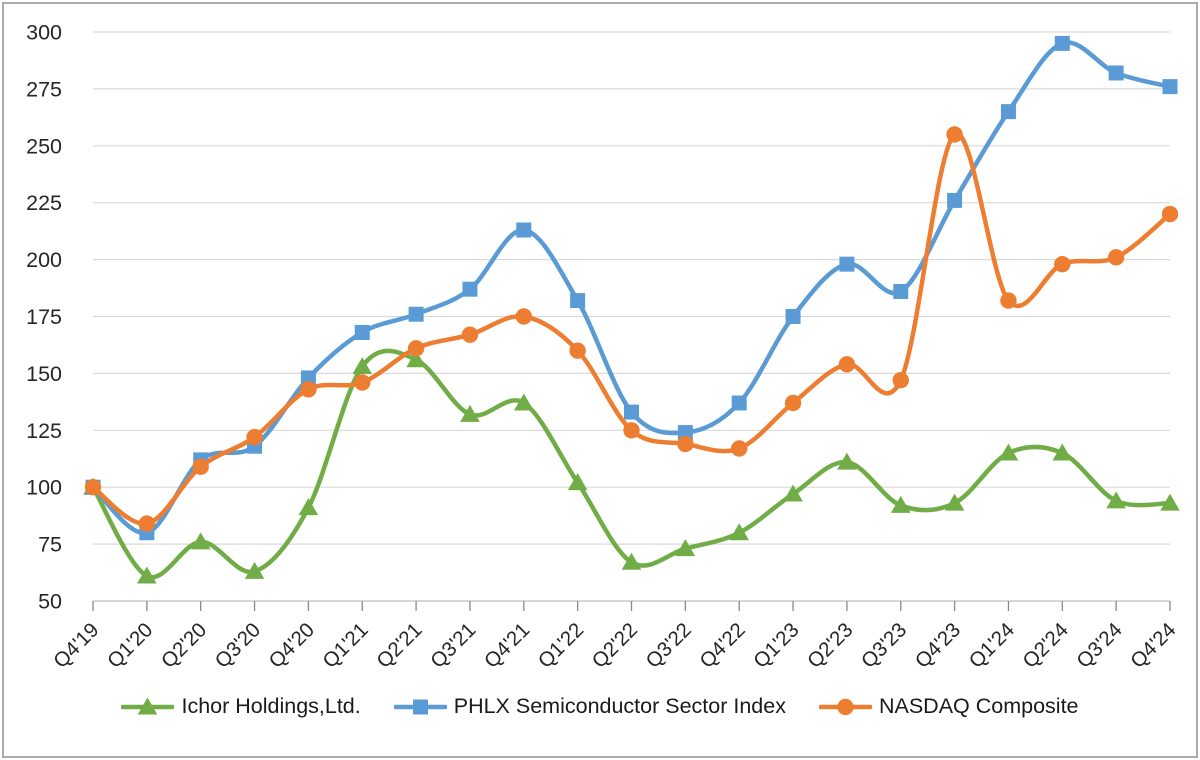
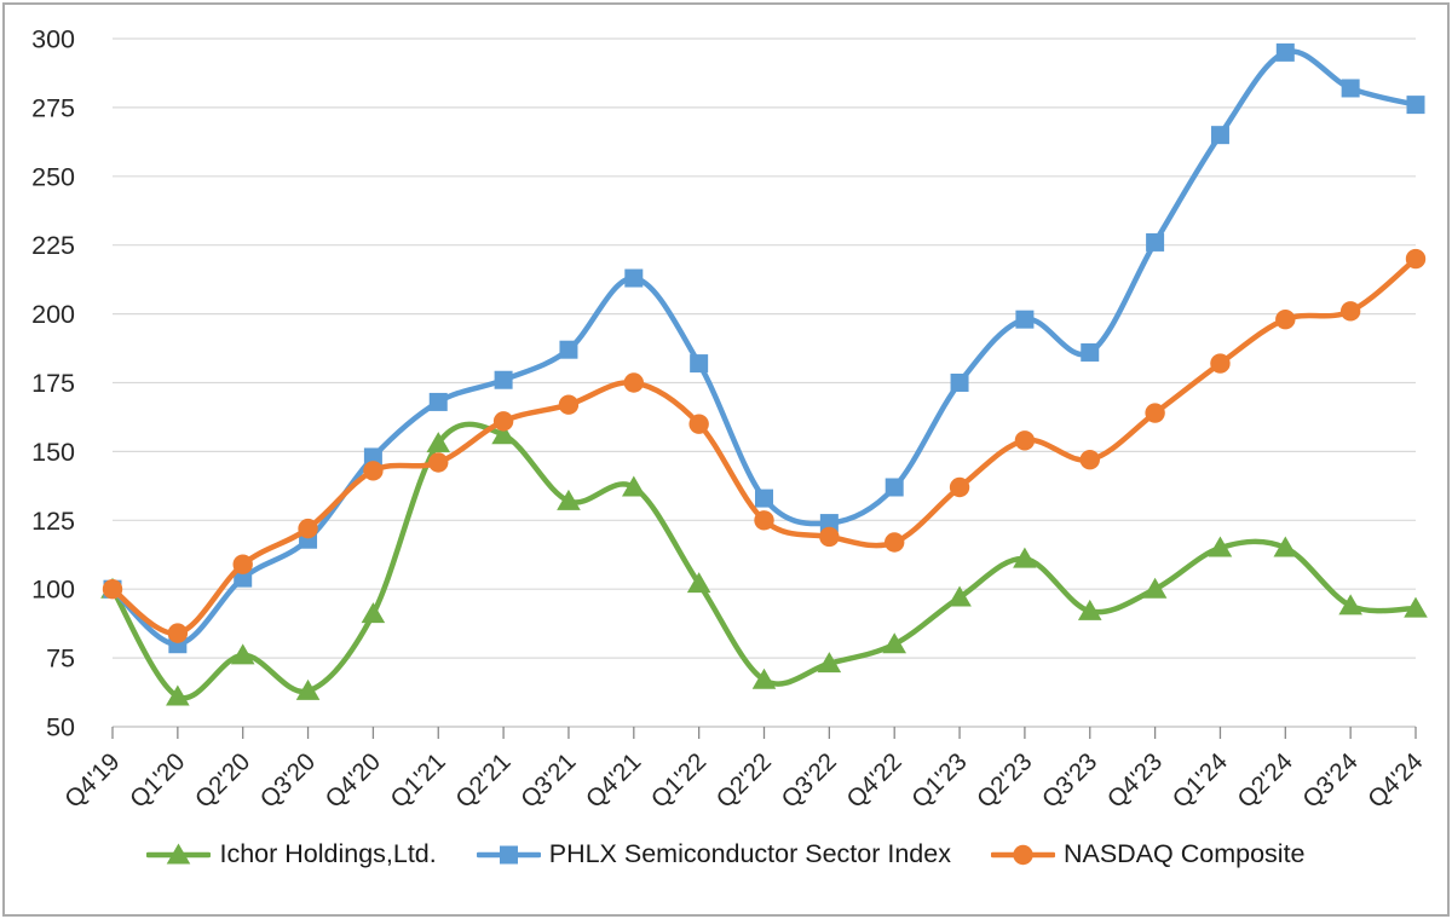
PHLX Semiconductor Sector Index/Q2'20: 112 -> 104
Ichor Holdings,Ltd./Q4'23: 93 -> 100
NASDAQ Composite/Q4'23: 255 -> 164
